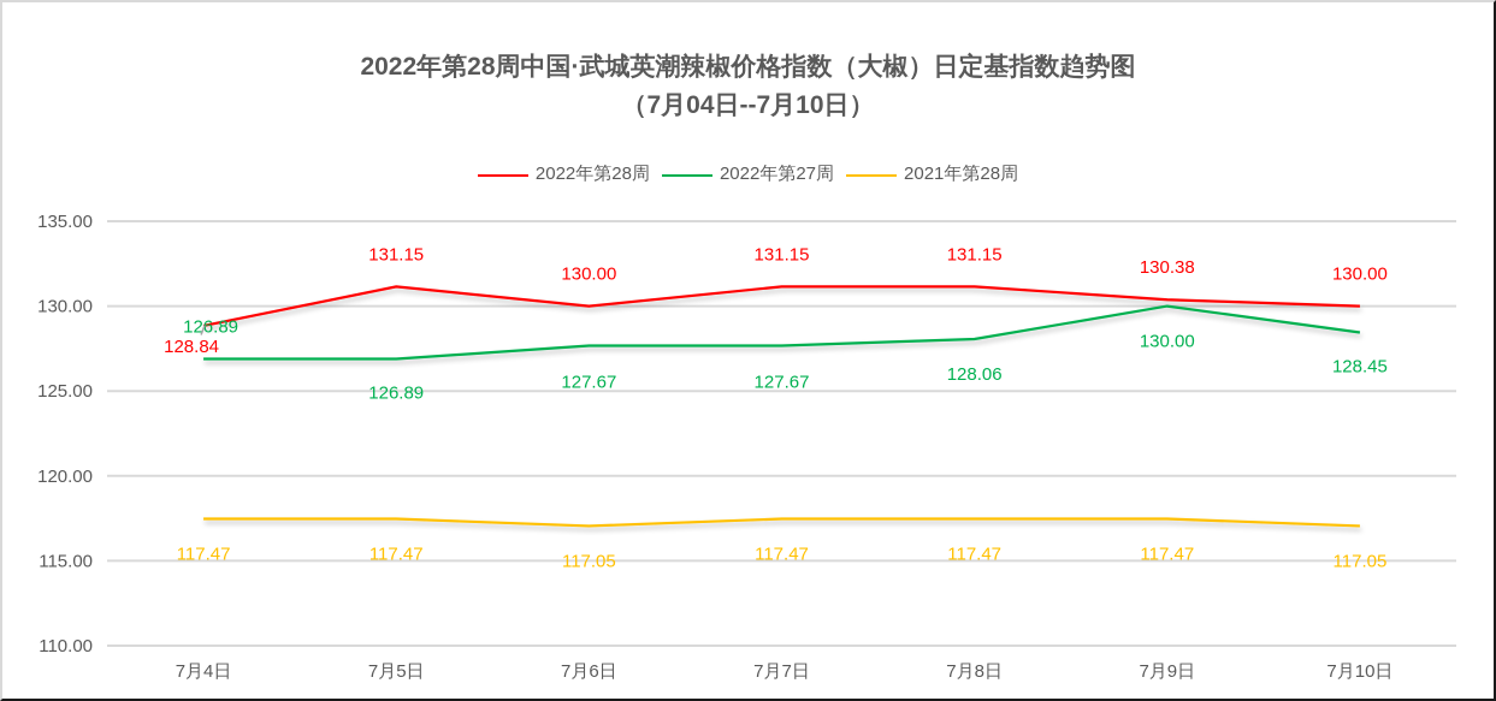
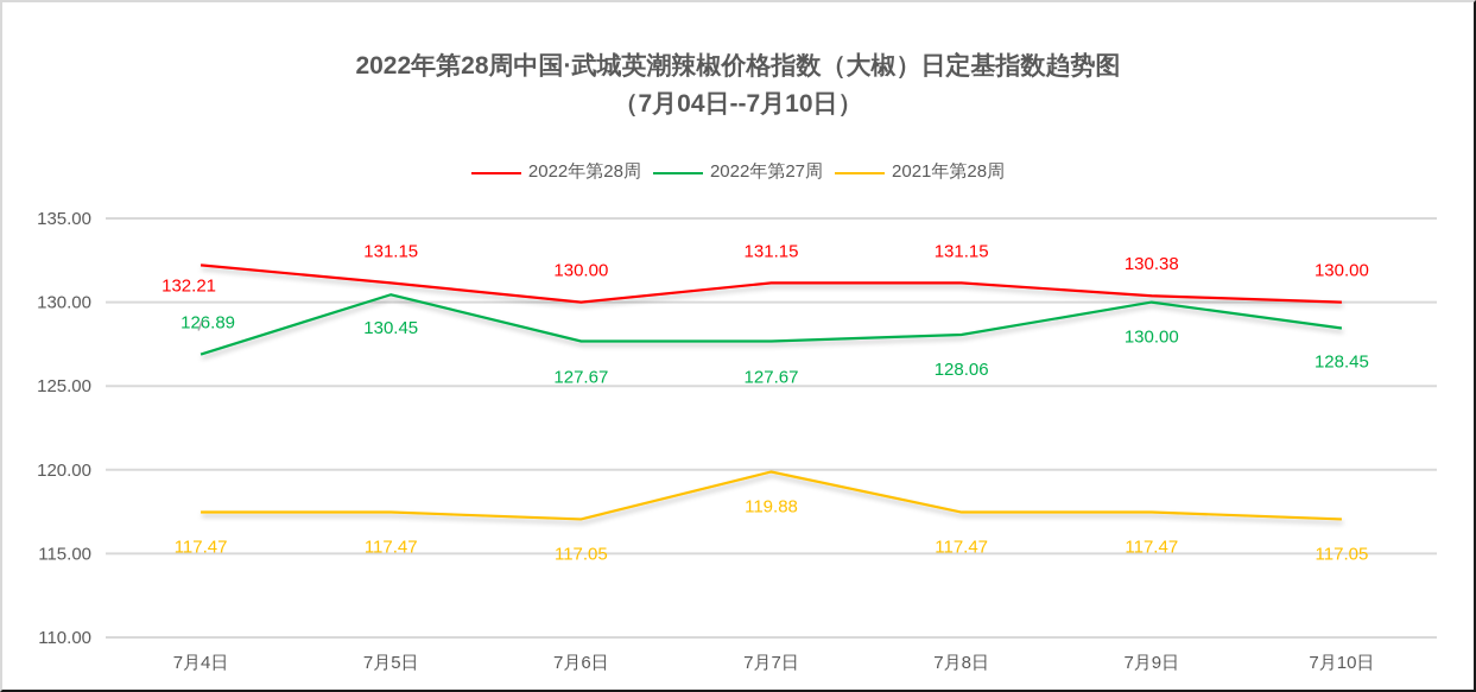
2022年第28周/7月4日: 128.84 -> 132.21
2022年第27周/7月5日: 126.89 -> 130.45
2021年第28周/7月7日: 117.47 -> 119.88
